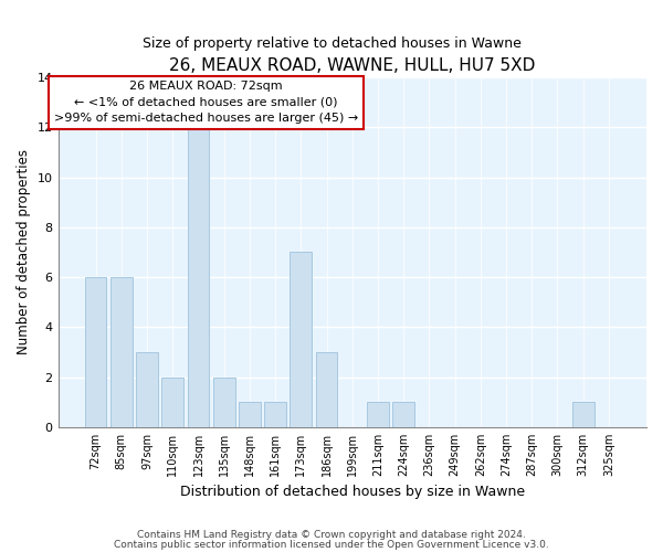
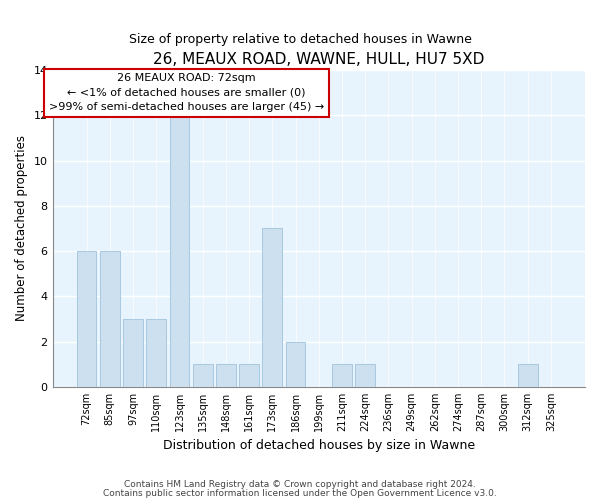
110sqm: 2 -> 3
135sqm: 2 -> 1
186sqm: 3 -> 2
